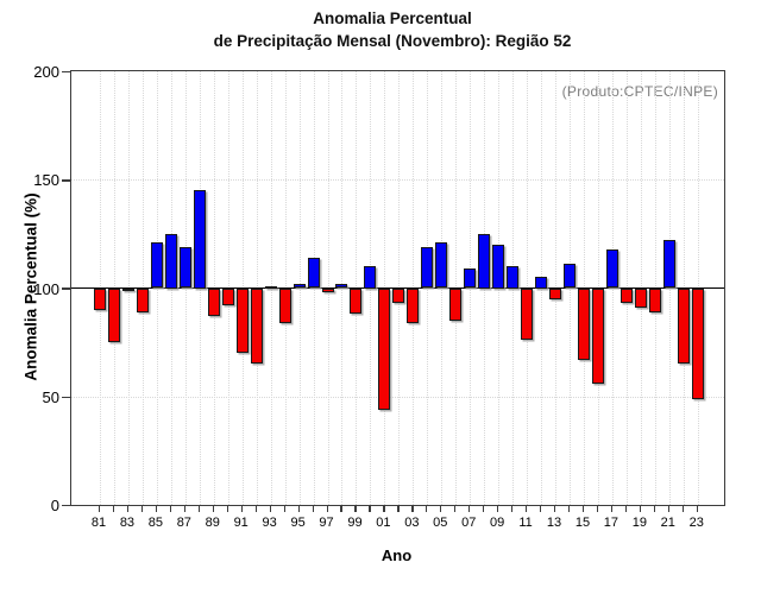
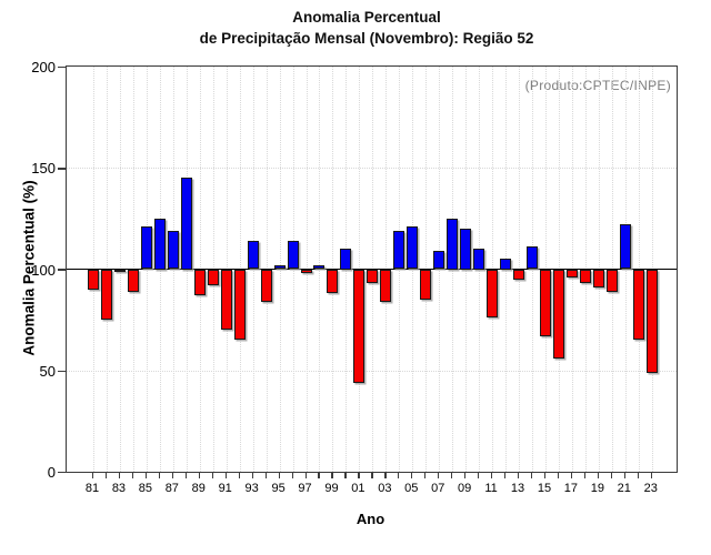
93: 101 -> 114
17: 118 -> 96
